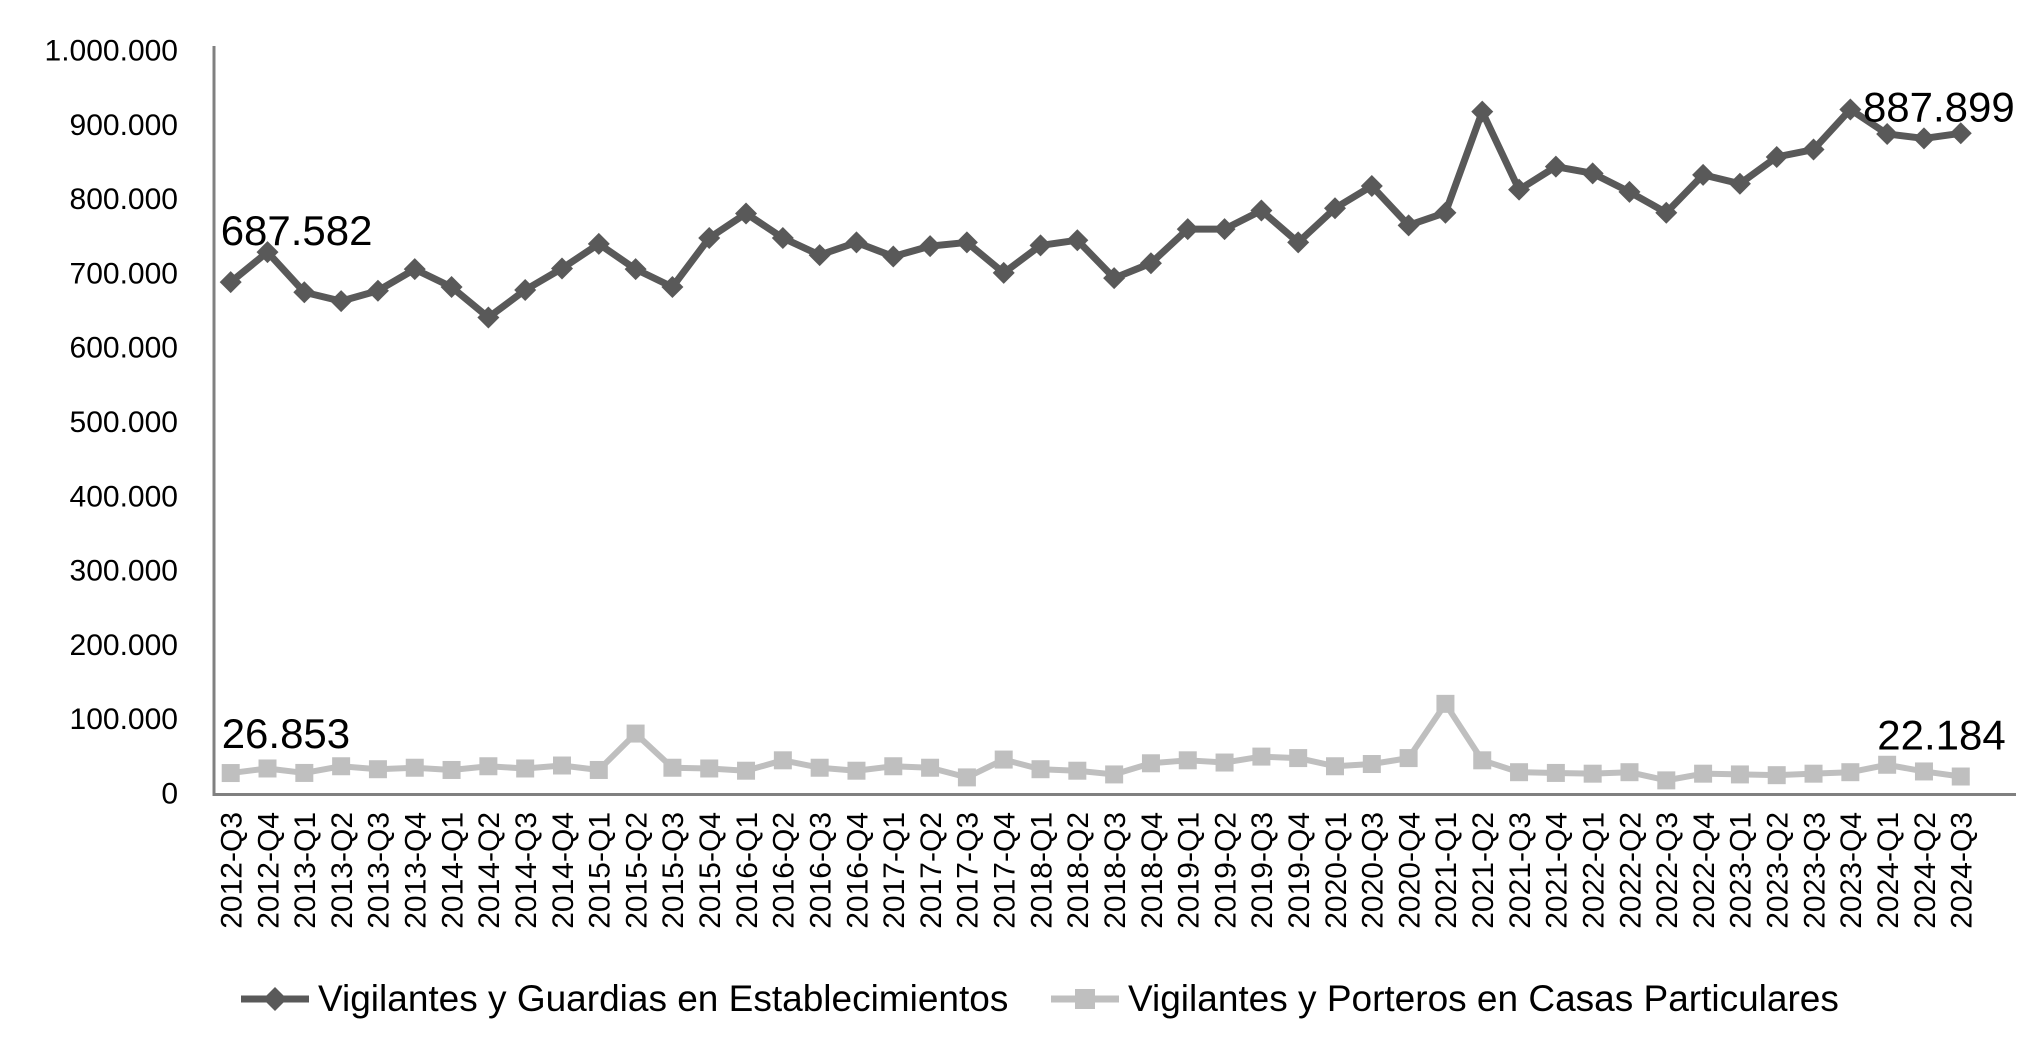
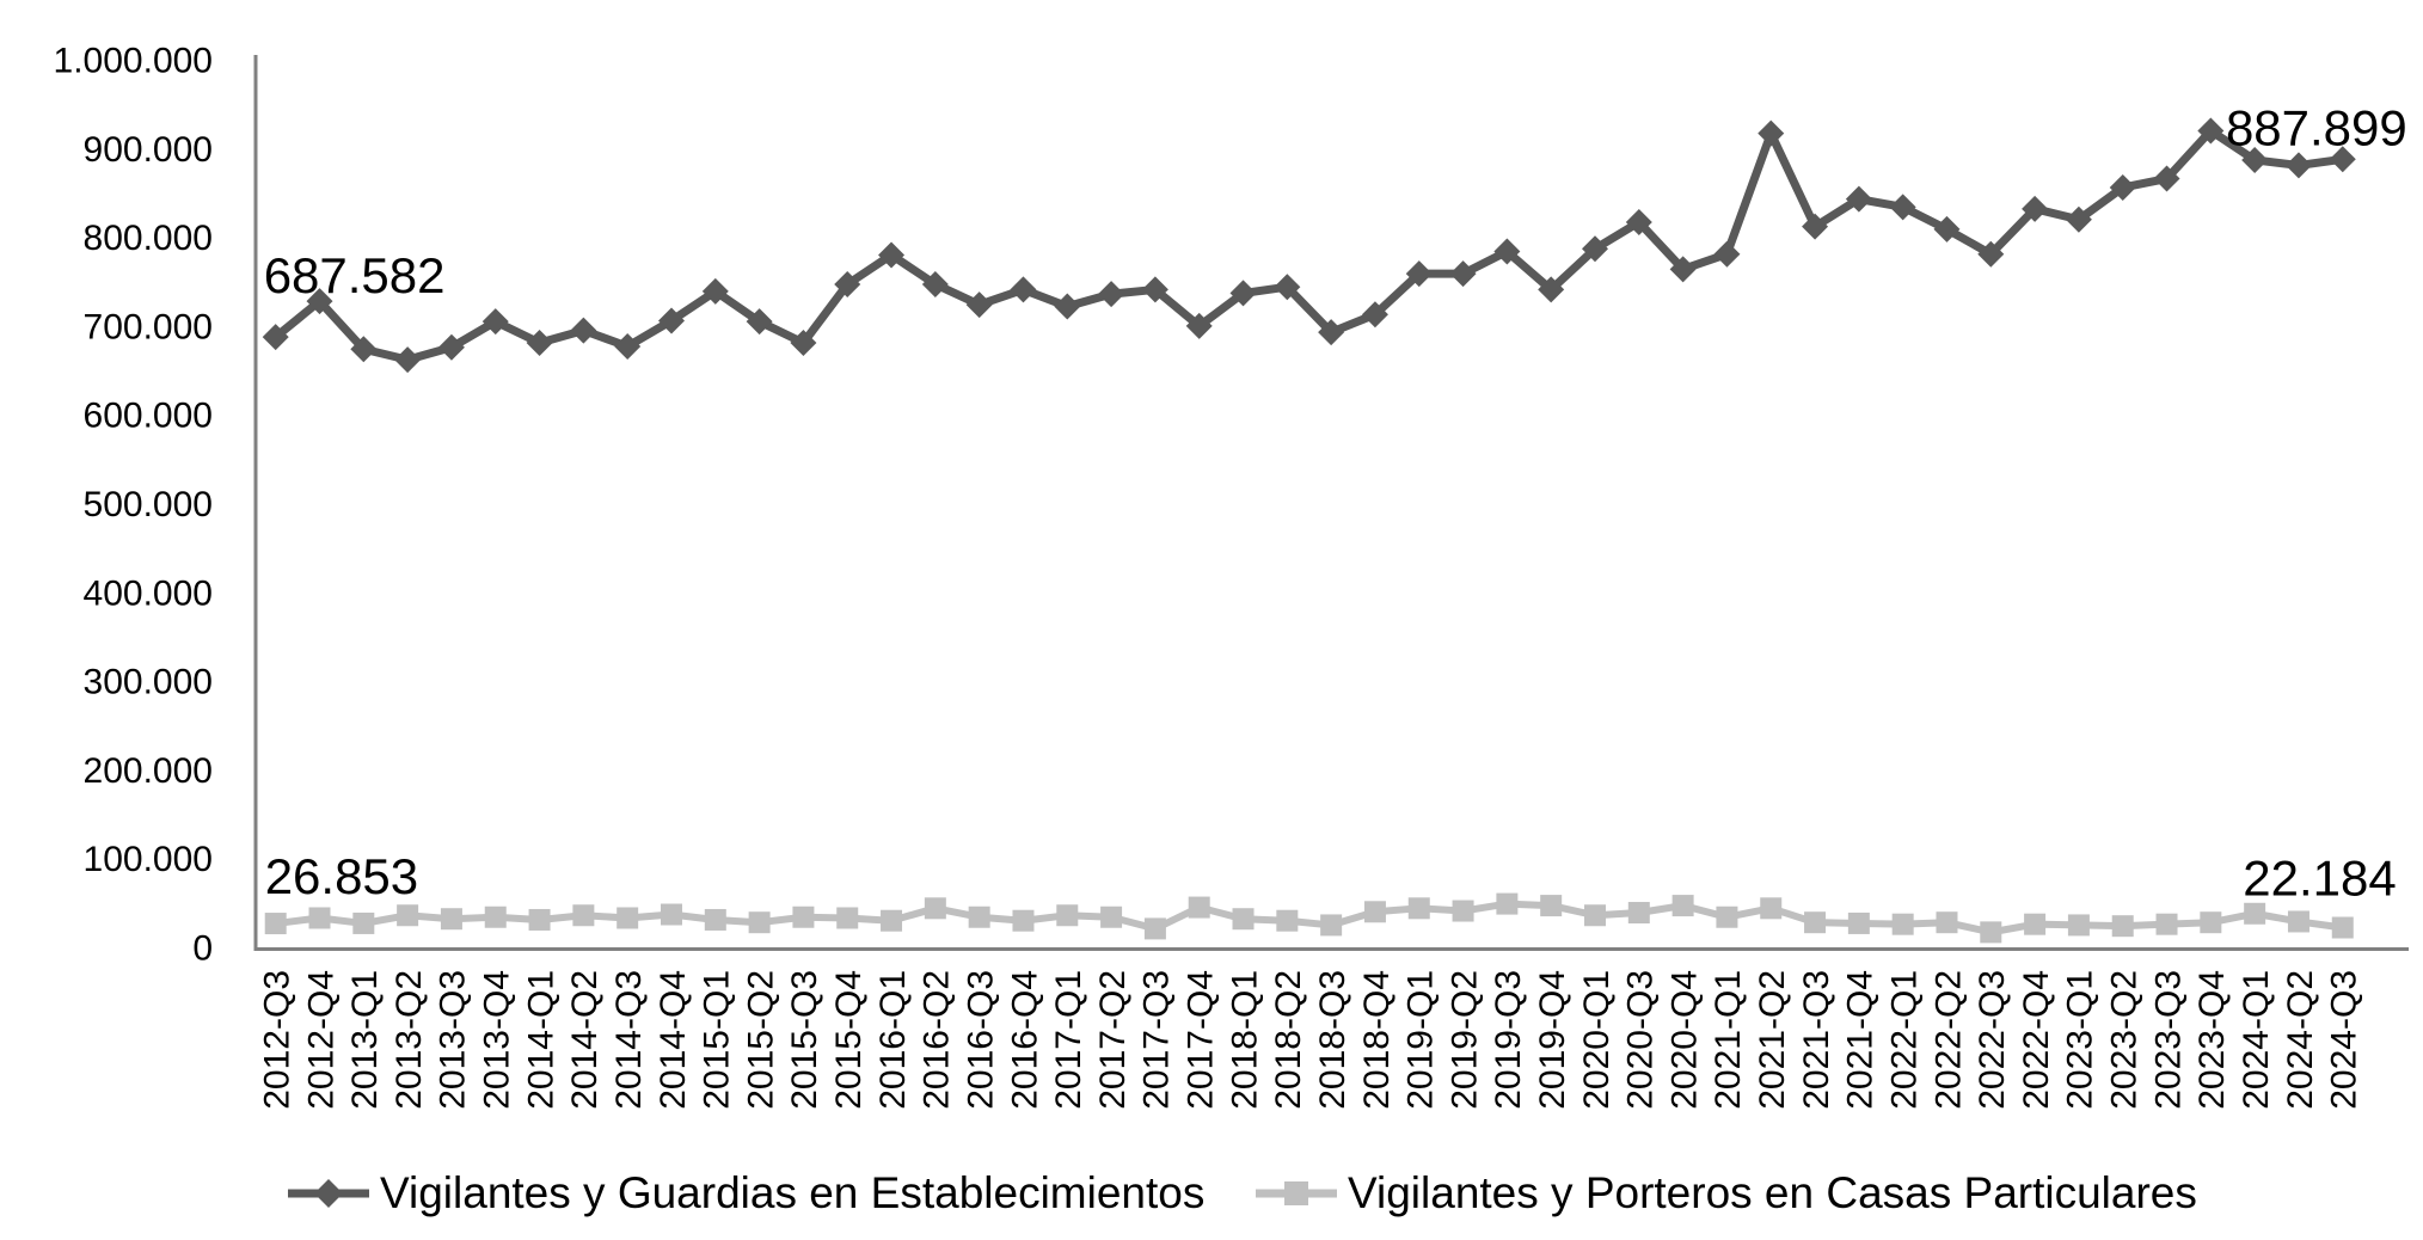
Vigilantes y Guardias en Establecimientos/2014-Q2: 640000 -> 700000
Vigilantes y Porteros en Casas Particulares/2015-Q2: 80000 -> 30000
Vigilantes y Porteros en Casas Particulares/2021-Q1: 120000 -> 30000
